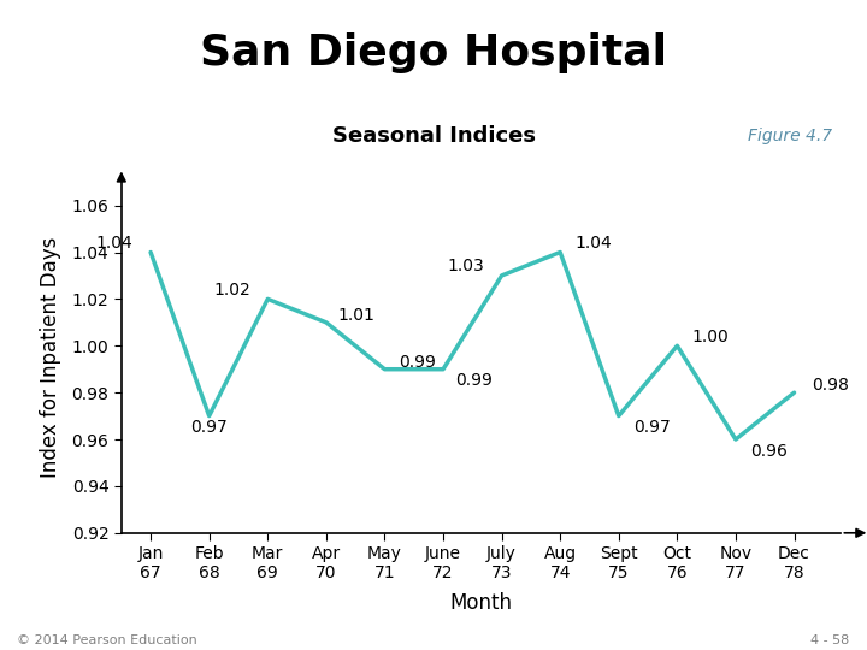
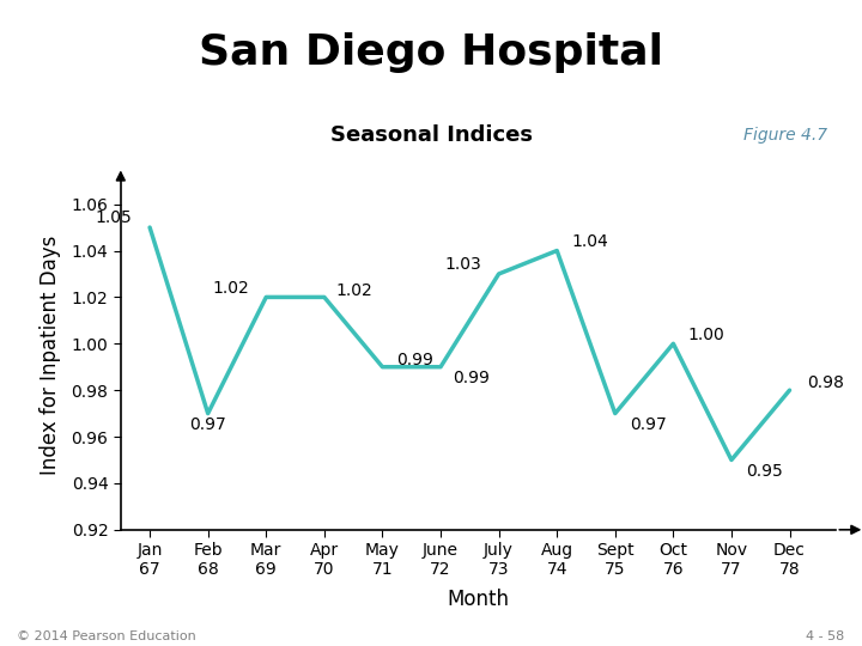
Jan 67: 1.04 -> 1.05
Apr 70: 1.01 -> 1.02
Nov 77: 0.96 -> 0.95
